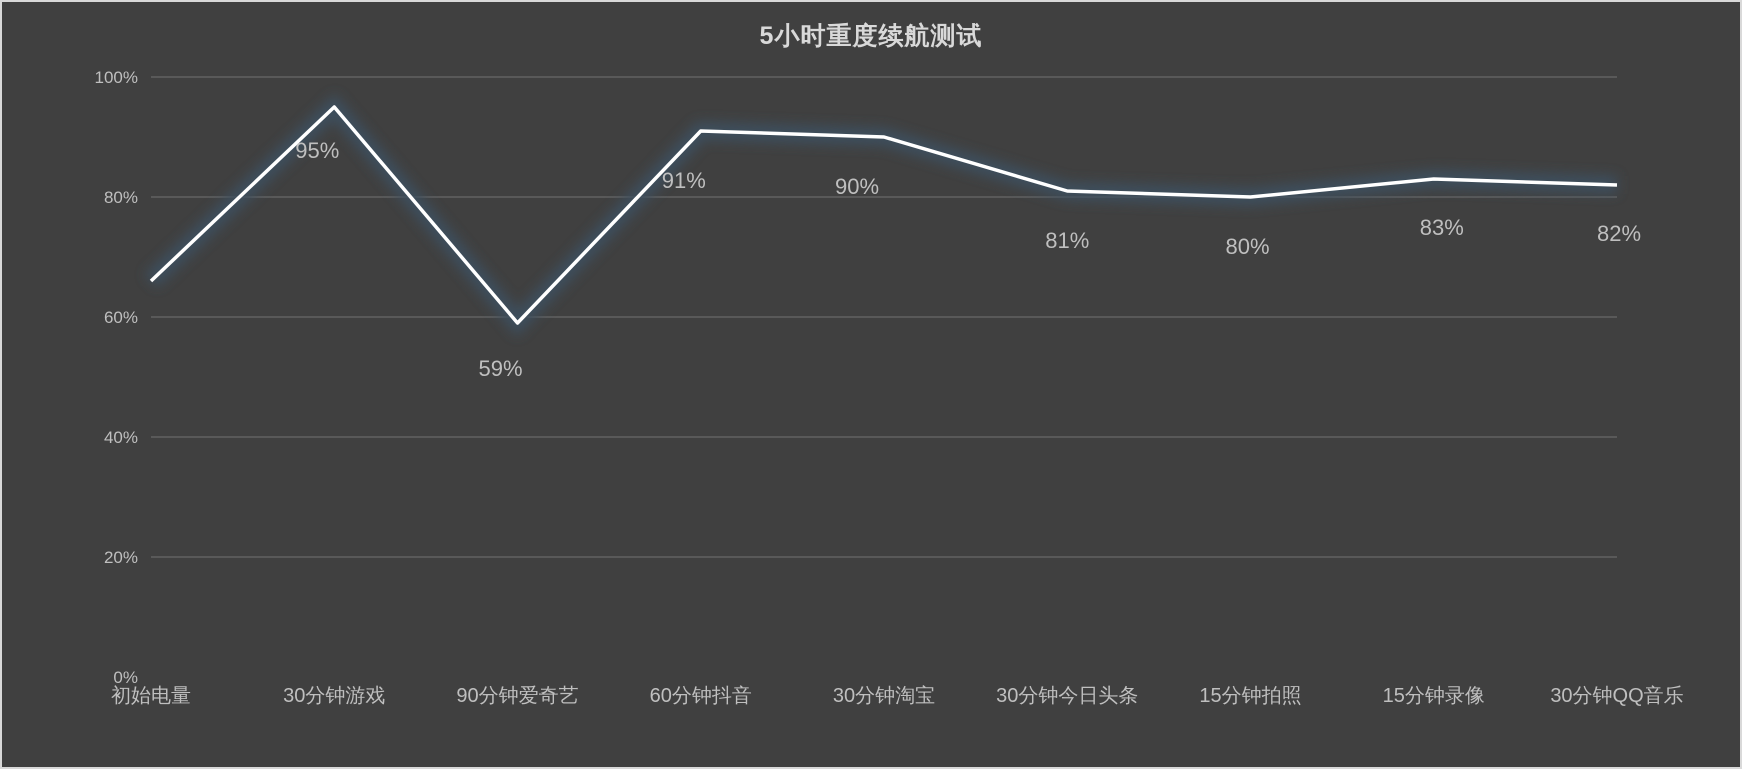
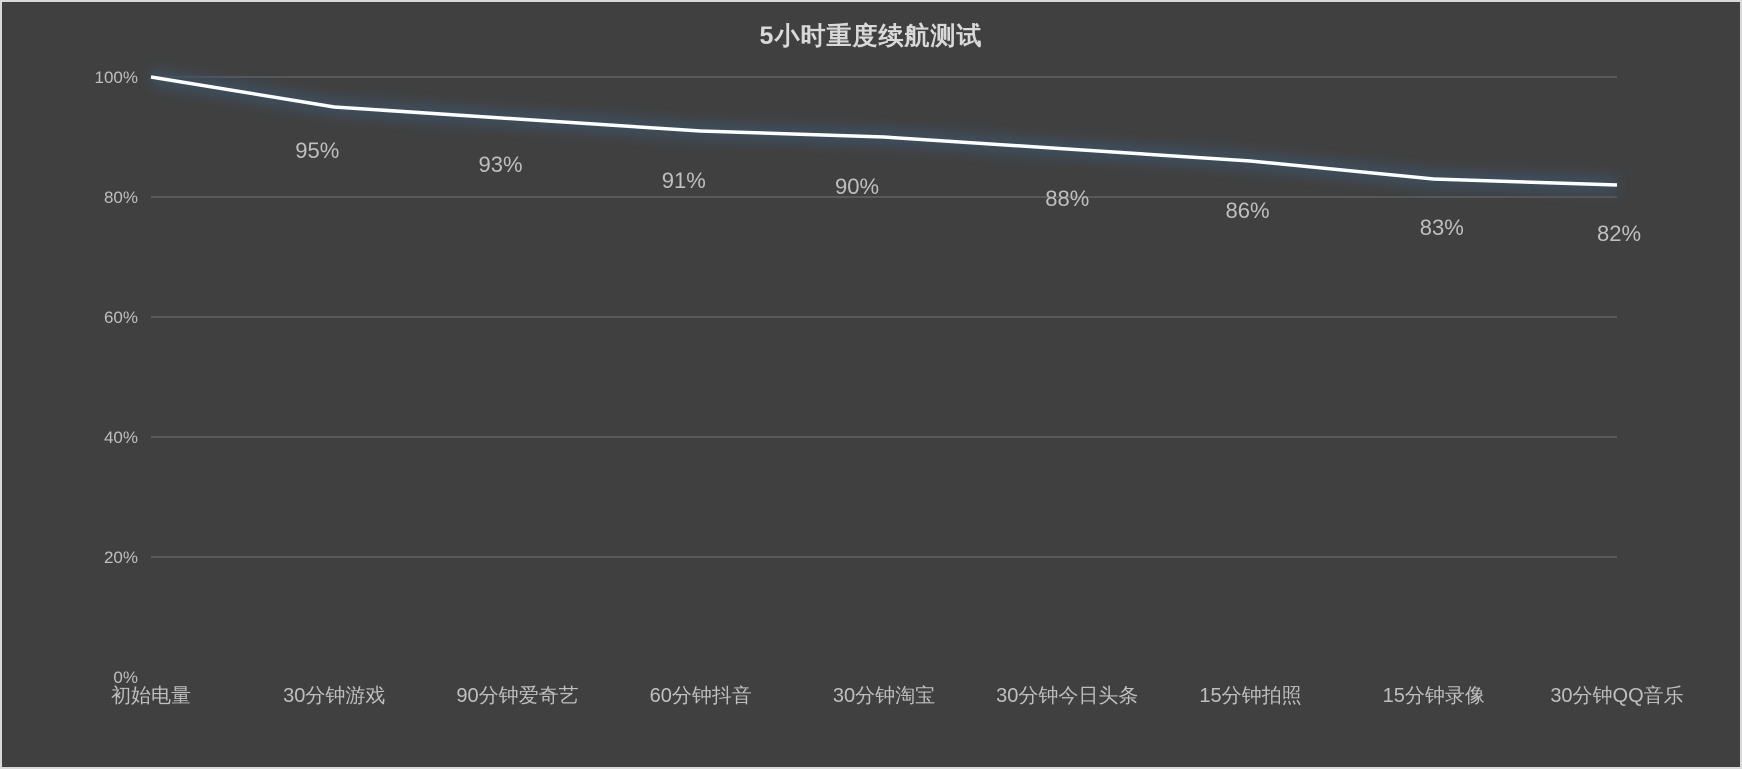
初始电量: 66% -> 100%
90分钟爱奇艺: 59% -> 93%
30分钟今日头条: 81% -> 88%
15分钟拍照: 80% -> 86%
